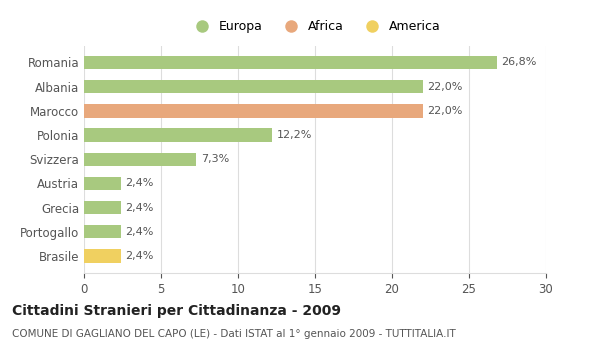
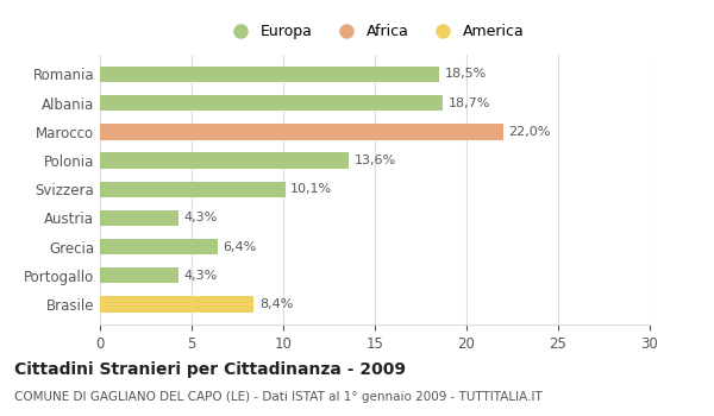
Romania: 26,8% -> 18,5%
Albania: 22,0% -> 18,7%
Polonia: 12,2% -> 13,6%
Svizzera: 7,3% -> 10,1%
Austria: 2,4% -> 4,3%
Grecia: 2,4% -> 6,4%
Portogallo: 2,4% -> 4,3%
Brasile: 2,4% -> 8,4%
